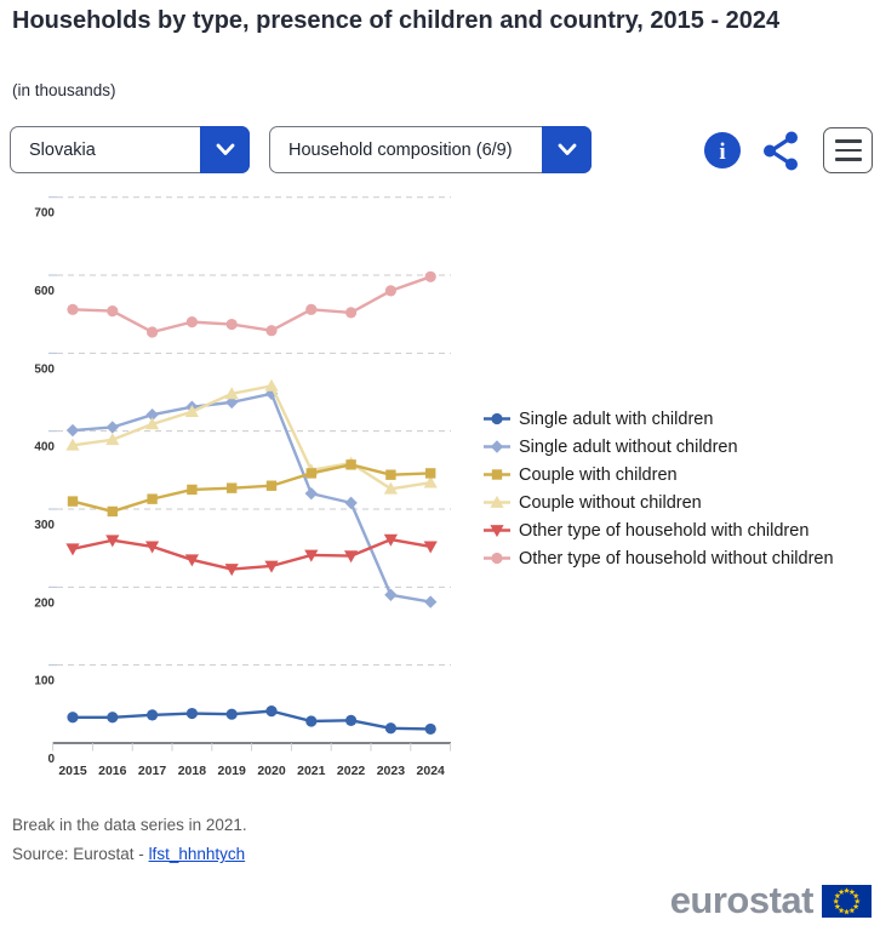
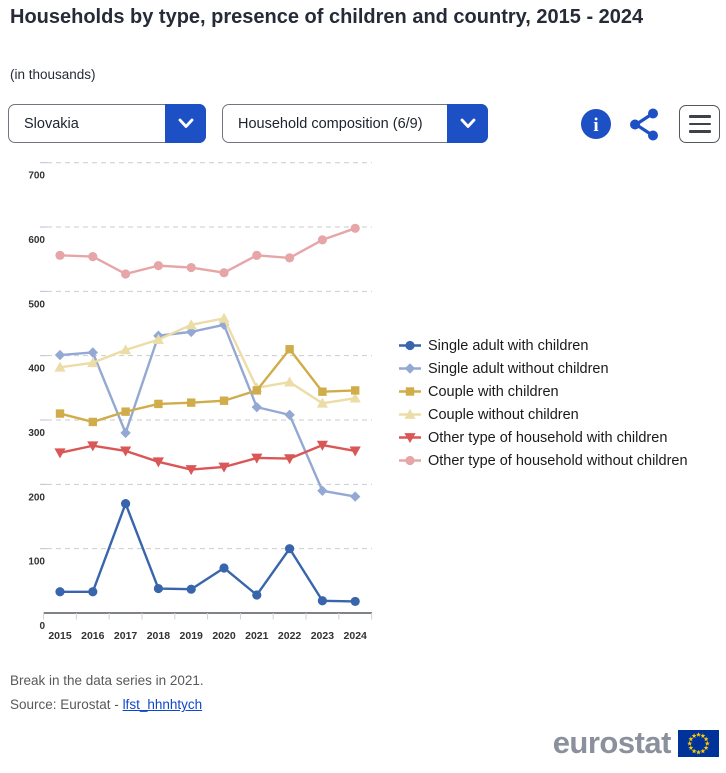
Single adult with children/2017: 40 -> 170
Single adult without children/2017: 420 -> 280
Single adult with children/2020: 40 -> 70
Single adult with children/2022: 30 -> 100
Couple with children/2022: 360 -> 410
